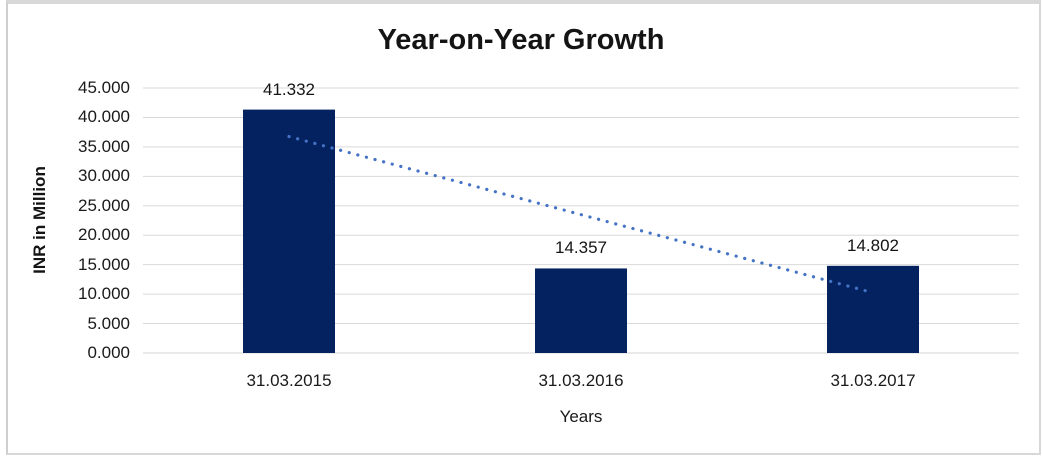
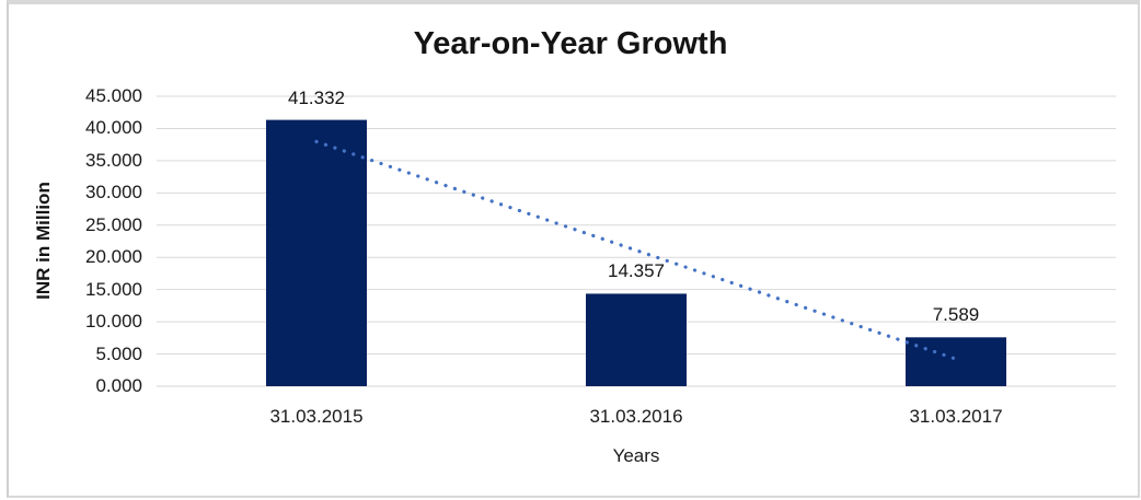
31.03.2017: 14.802 -> 7.589
